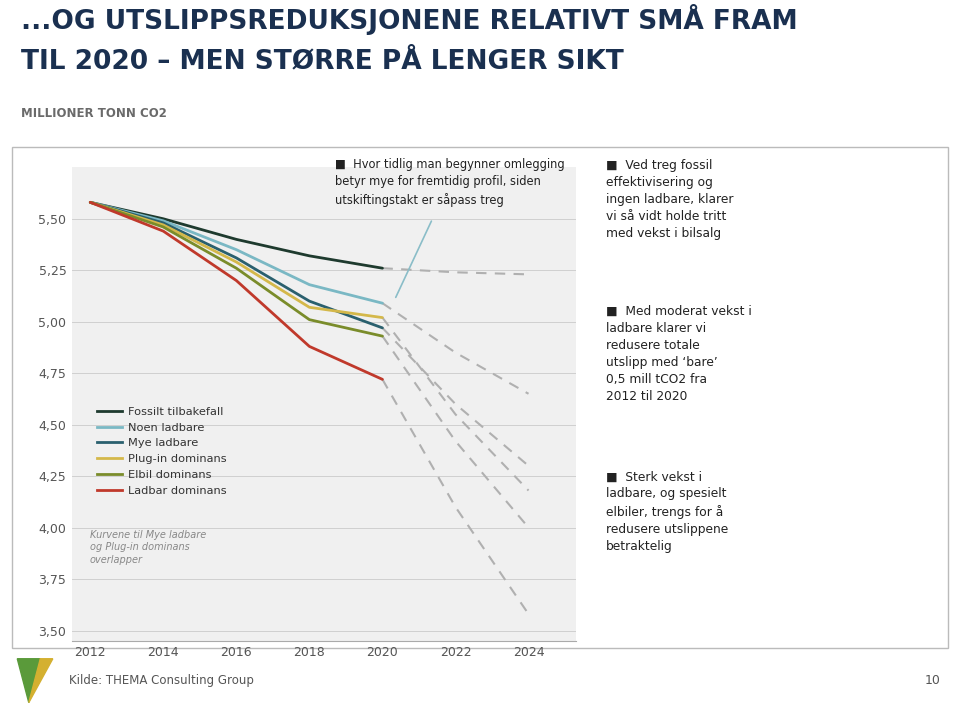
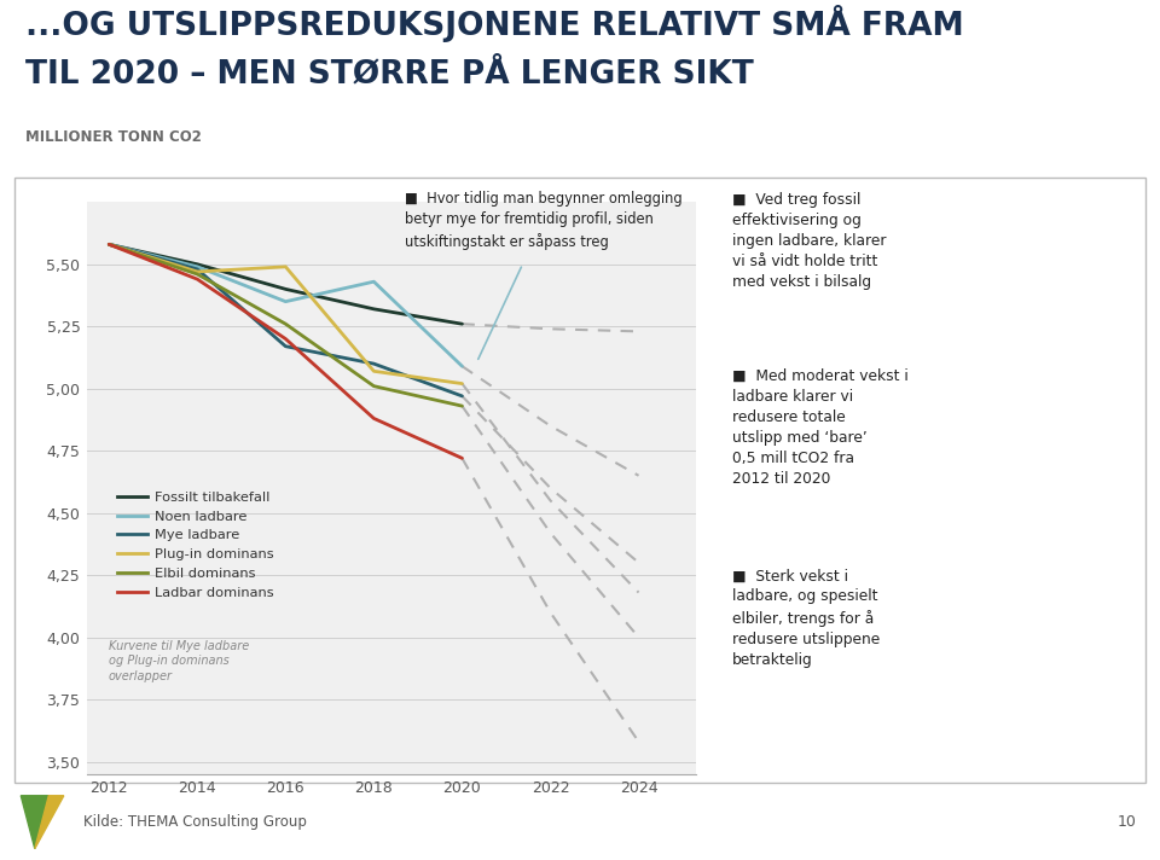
Mye ladbare/2016: 5,31 -> 5,17
Plug-in dominans/2016: 5,29 -> 5,49
Noen ladbare/2018: 5,18 -> 5,43
